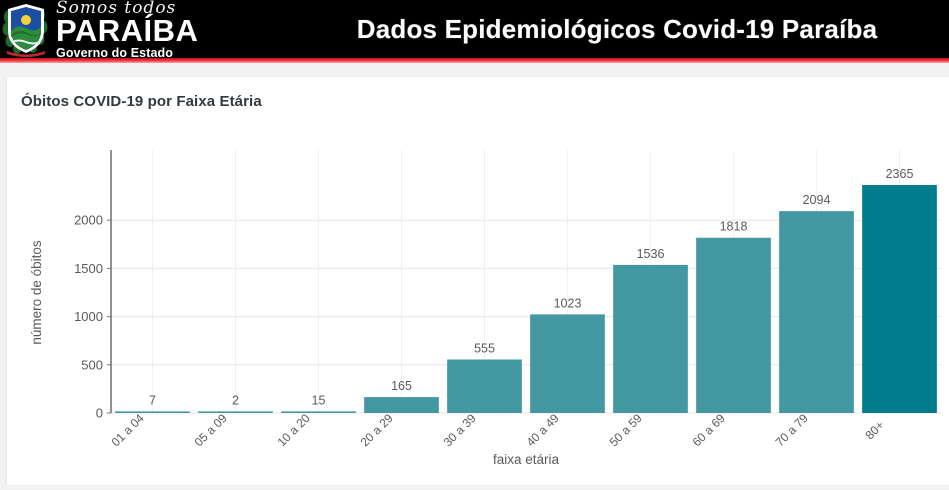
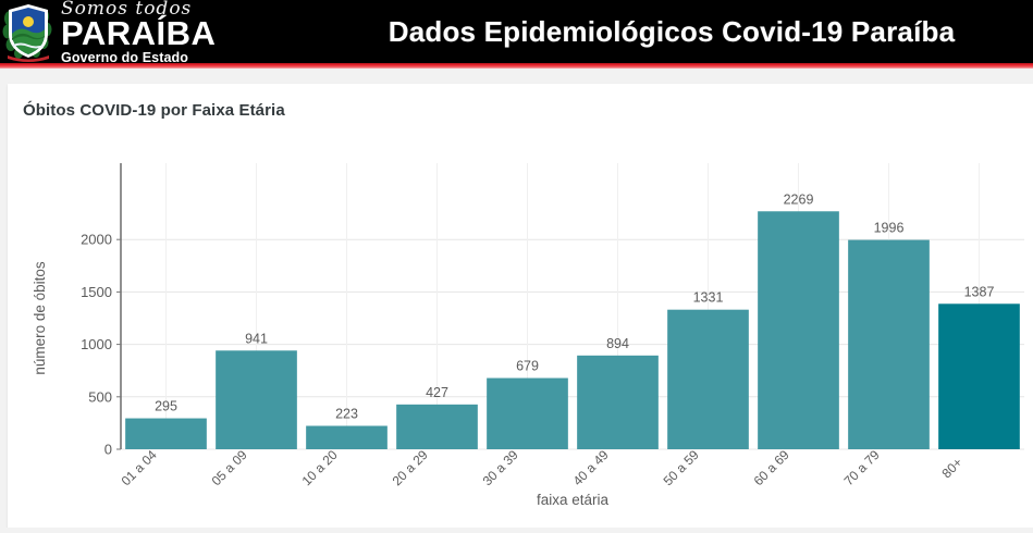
01 a 04: 7 -> 295
05 a 09: 2 -> 941
10 a 20: 15 -> 223
20 a 29: 165 -> 427
30 a 39: 555 -> 679
40 a 49: 1023 -> 894
50 a 59: 1536 -> 1331
60 a 69: 1818 -> 2269
70 a 79: 2094 -> 1996
80+: 2365 -> 1387
